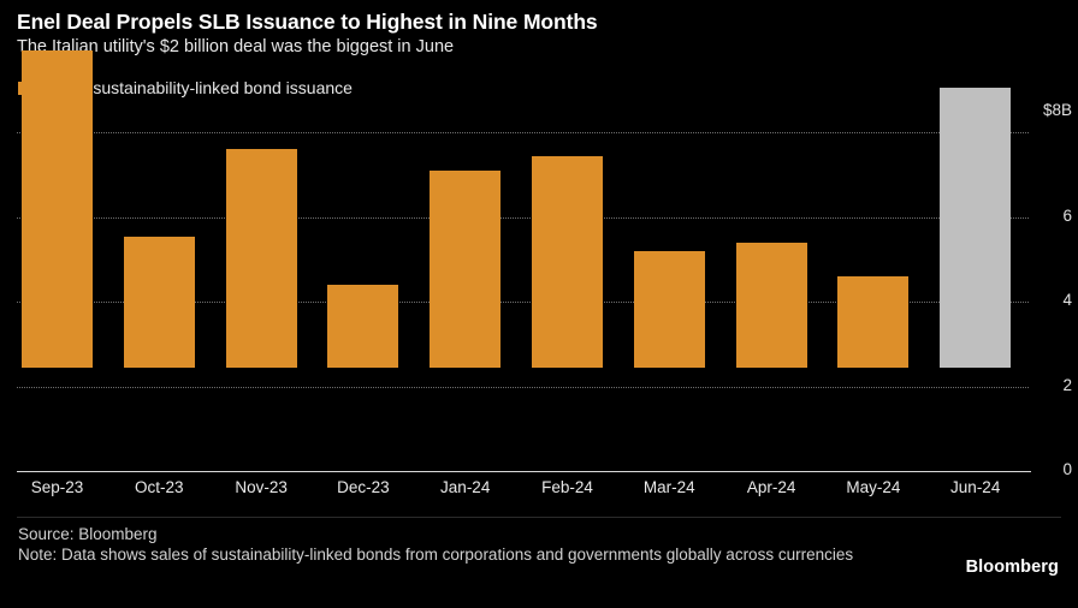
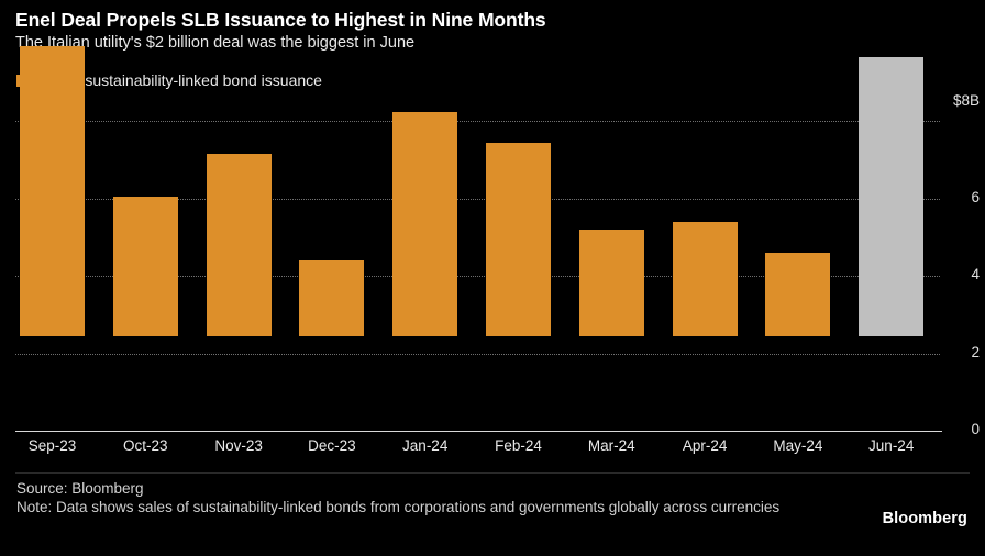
Oct-23: 3.1 -> 3.6
Nov-23: 5.2 -> 4.7
Jan-24: 4.7 -> 5.8
Jun-24: 6.6 -> 7.2
